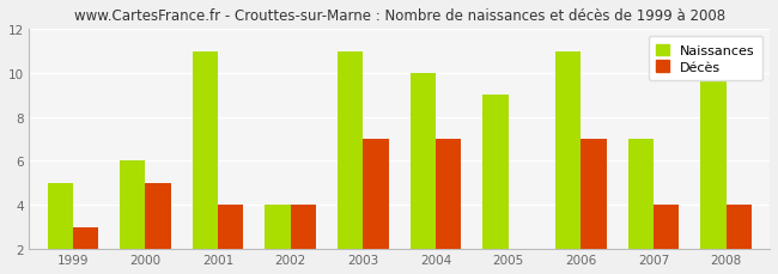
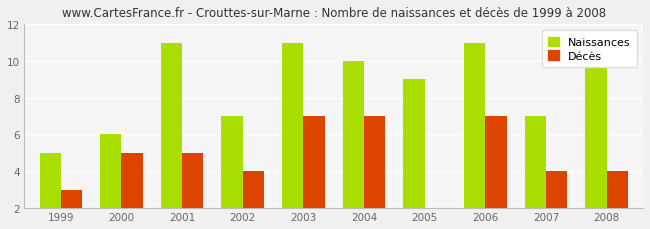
Décès/2001: 4 -> 5
Naissances/2002: 4 -> 7
